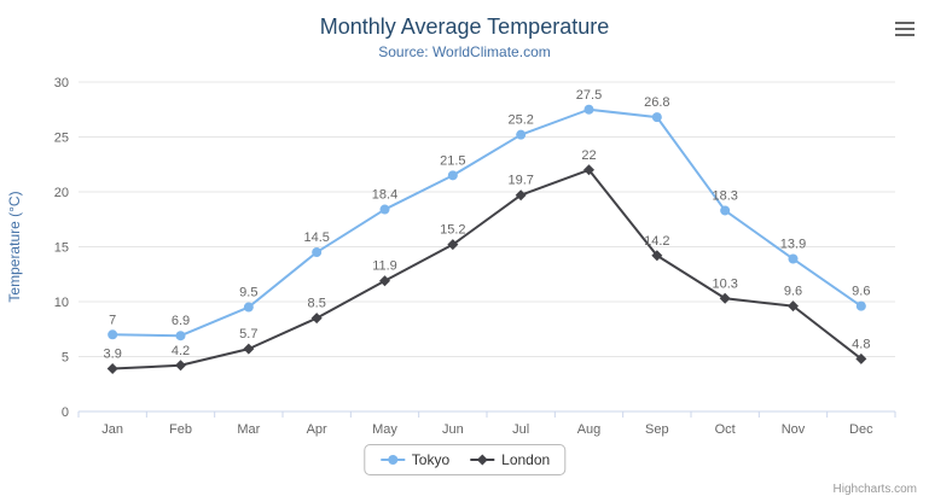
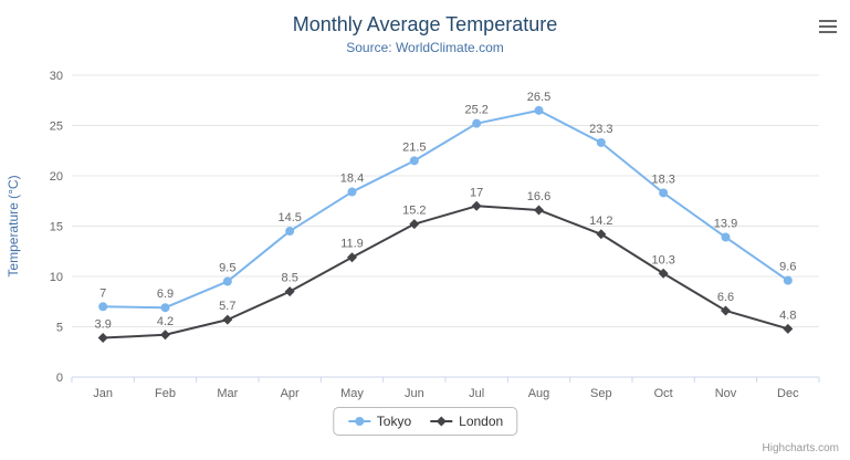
London/Jul: 19.7 -> 17
Tokyo/Aug: 27.5 -> 26.5
London/Aug: 22 -> 16.6
Tokyo/Sep: 26.8 -> 23.3
London/Nov: 9.6 -> 6.6
